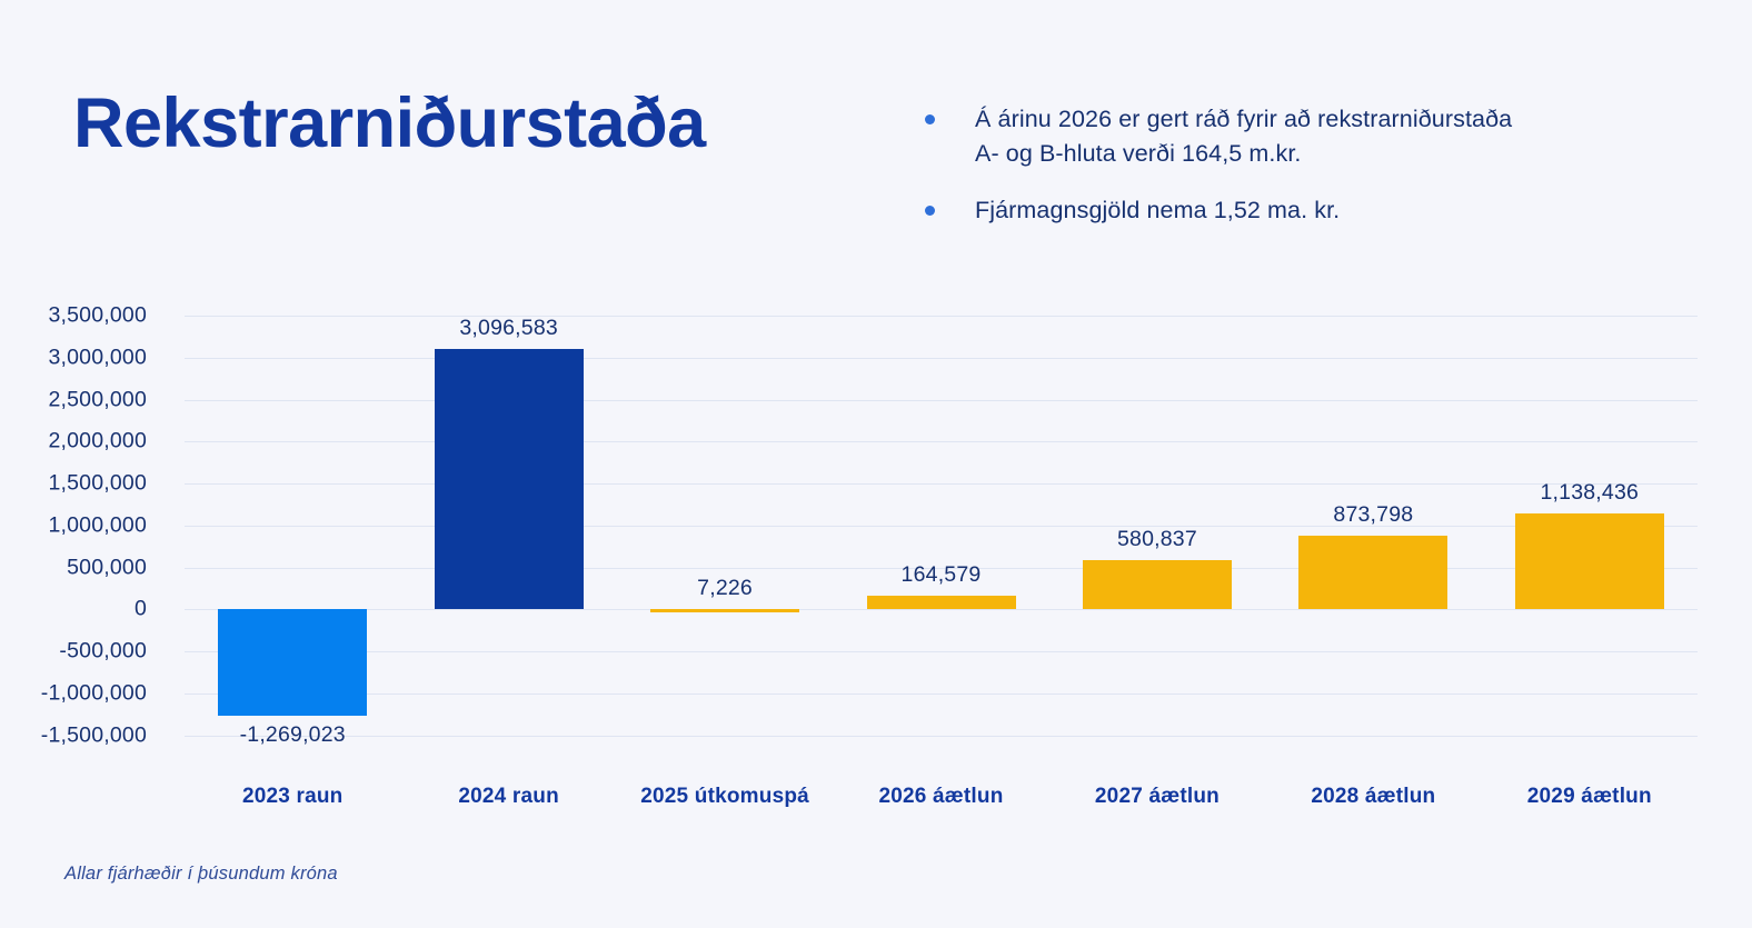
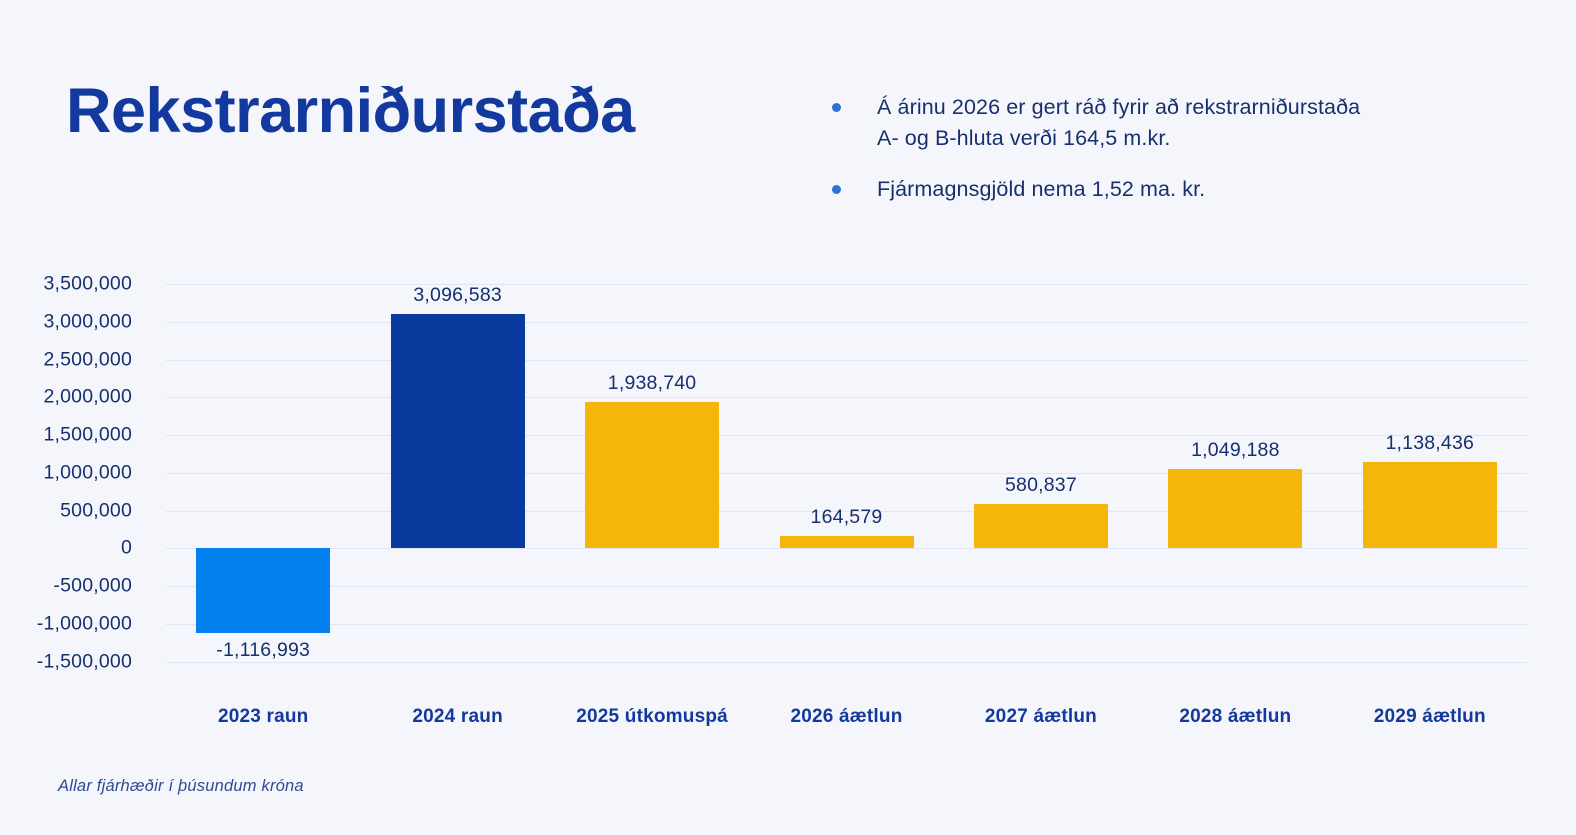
2023 raun: -1,269,023 -> -1,116,993
2025 útkomuspá: 7,226 -> 1,938,740
2028 áætlun: 873,798 -> 1,049,188
